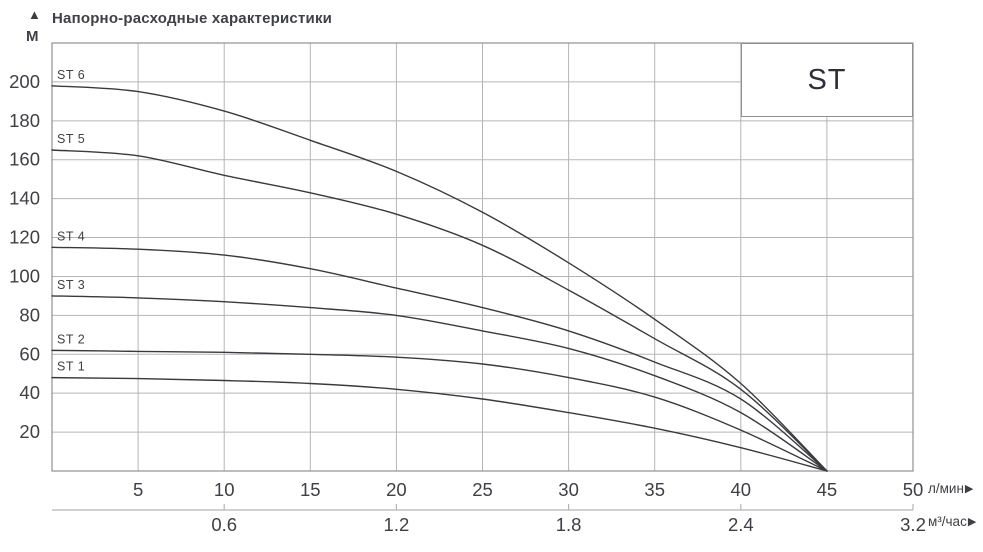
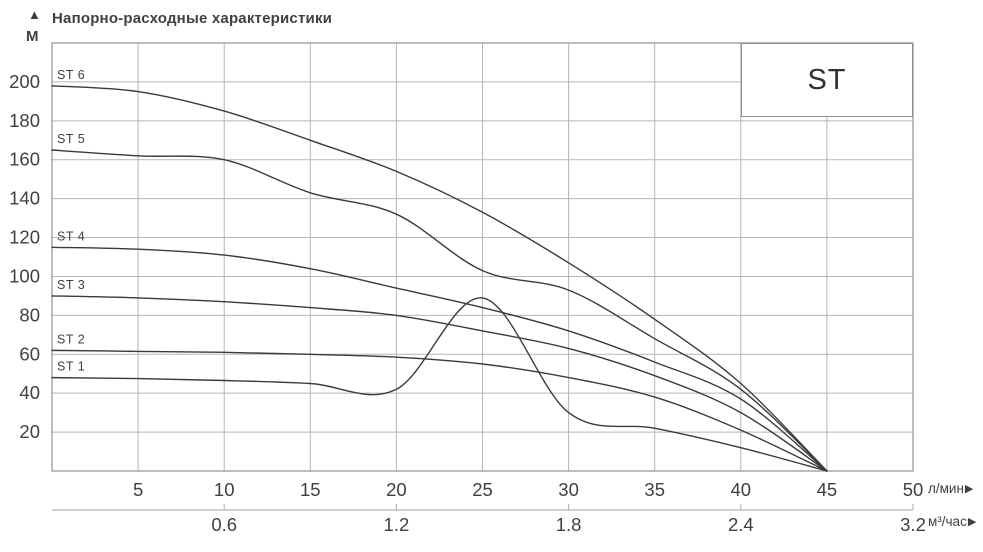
ST 5/10: 152 -> 160
ST 5/25: 116 -> 103
ST 1/25: 37 -> 89
